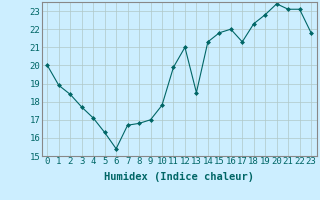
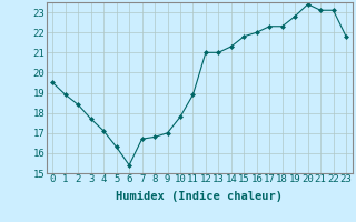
0: 20.0 -> 19.5
11: 19.9 -> 18.9
13: 18.5 -> 21.0
17: 21.3 -> 22.3
